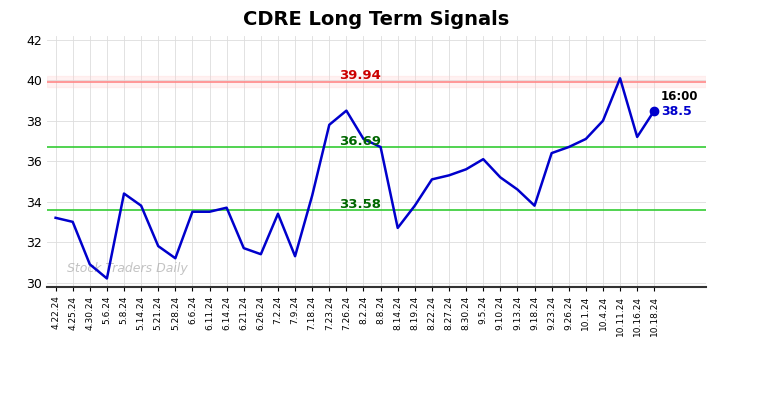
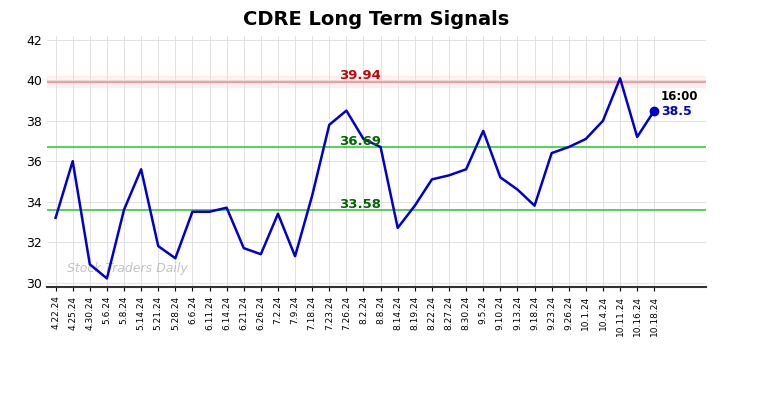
4.25.24: 33.0 -> 36.0
5.8.24: 34.4 -> 33.6
5.14.24: 33.8 -> 35.6
9.5.24: 36.1 -> 37.5
